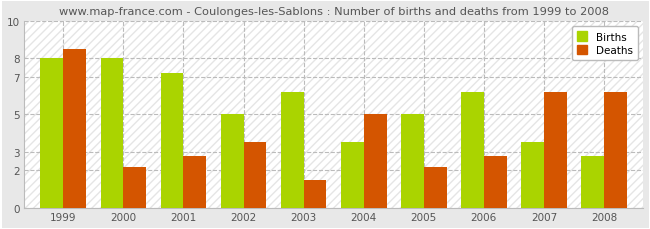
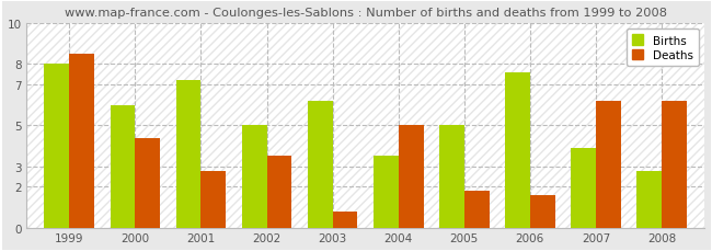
Births/2000: 8.0 -> 6.0
Deaths/2000: 2.2 -> 4.4
Deaths/2003: 1.5 -> 0.8
Deaths/2005: 2.2 -> 1.8
Births/2006: 6.2 -> 7.6
Deaths/2006: 2.8 -> 1.6
Births/2007: 3.5 -> 3.9
